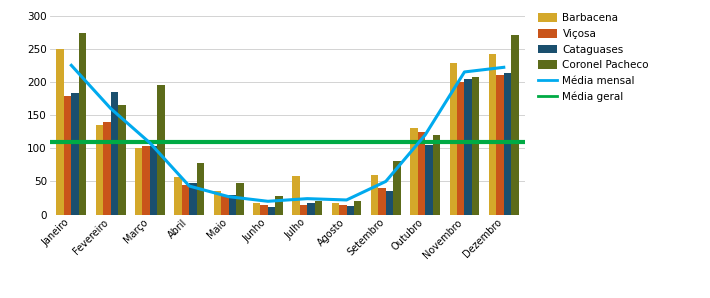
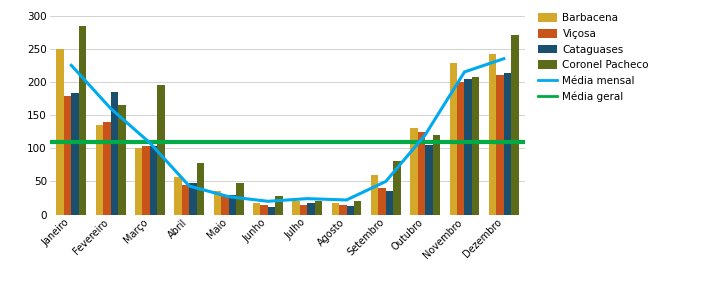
Coronel Pacheco/Janeiro: 274 -> 285
Barbacena/Julho: 58 -> 20
Média mensal/Dezembro: 222 -> 235
